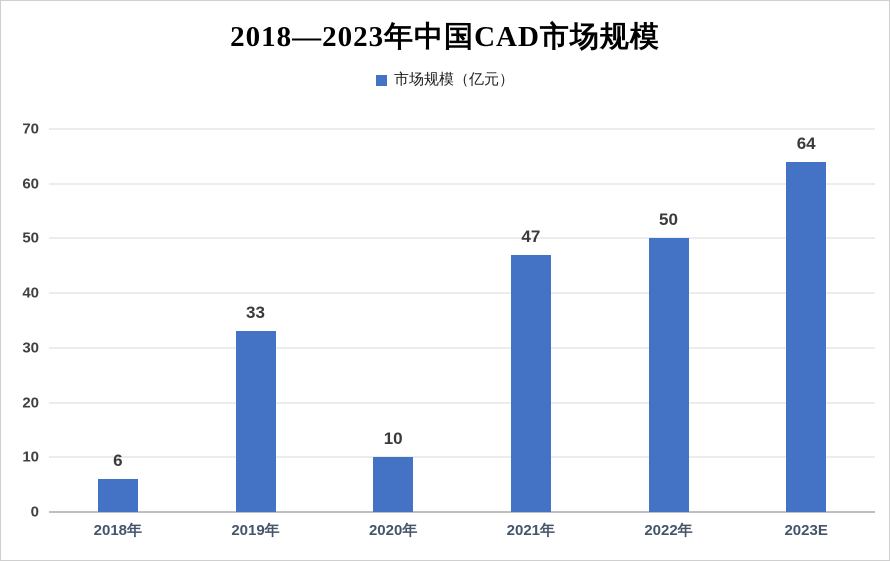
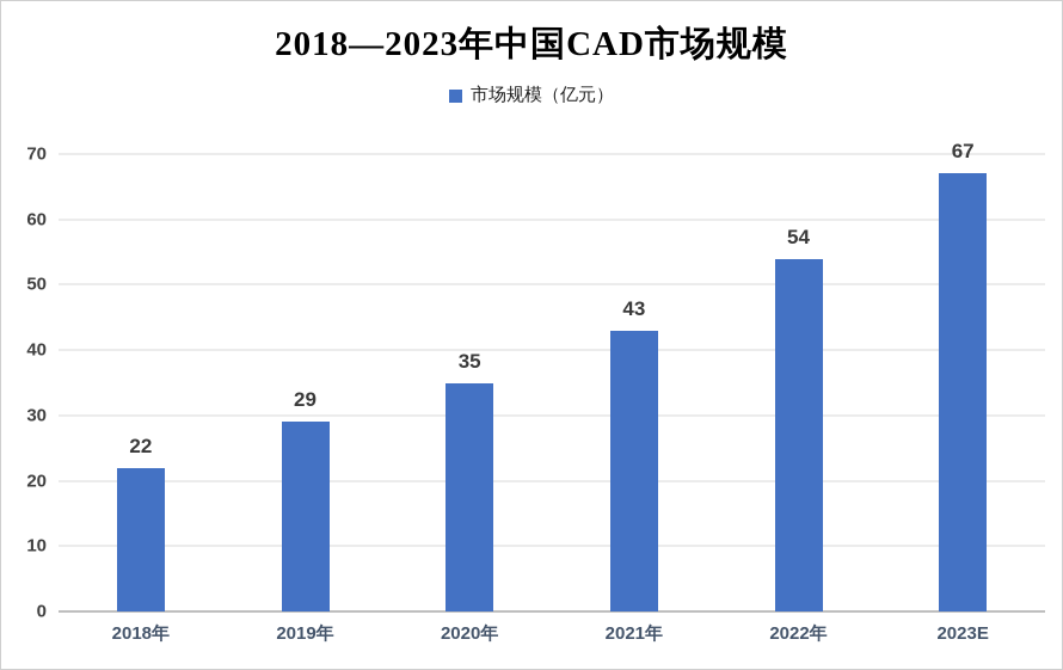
2018年: 6 -> 22
2019年: 33 -> 29
2020年: 10 -> 35
2021年: 47 -> 43
2022年: 50 -> 54
2023E: 64 -> 67
